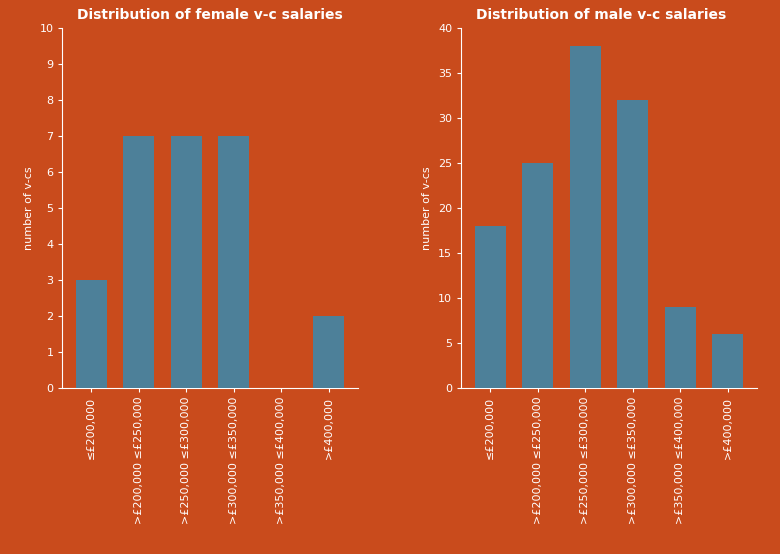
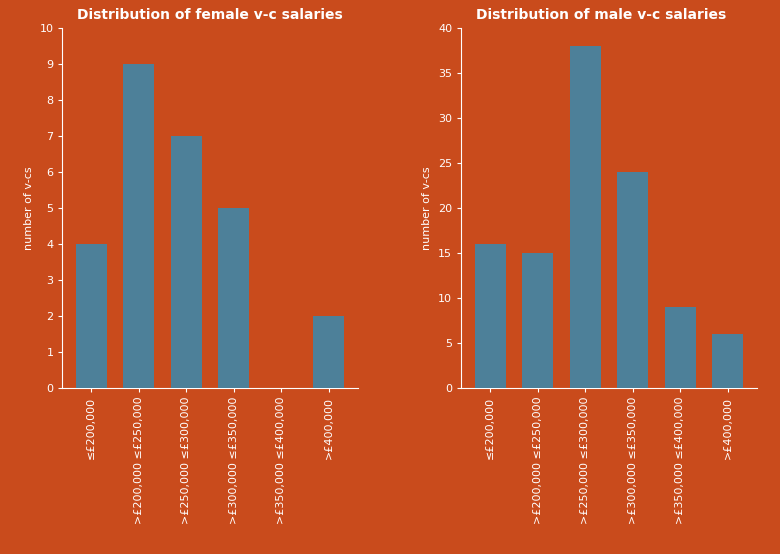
Distribution of female v-c salaries/≤£200,000: 3 -> 4
Distribution of female v-c salaries/>£200,000 ≤£250,000: 7 -> 9
Distribution of female v-c salaries/>£300,000 ≤£350,000: 7 -> 5
Distribution of male v-c salaries/≤£200,000: 18 -> 16
Distribution of male v-c salaries/>£200,000 ≤£250,000: 25 -> 15
Distribution of male v-c salaries/>£300,000 ≤£350,000: 32 -> 24
